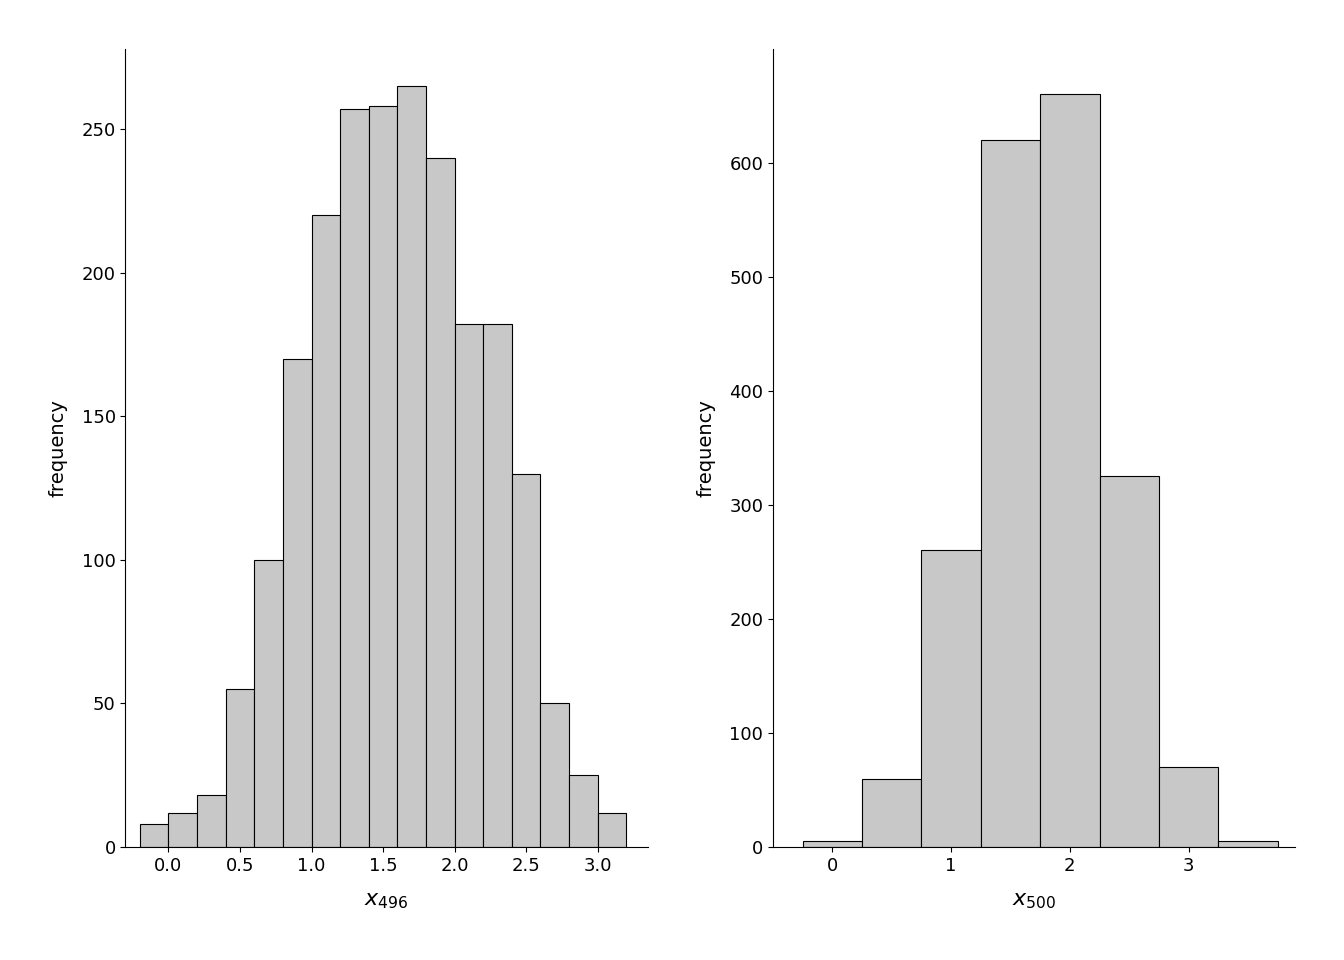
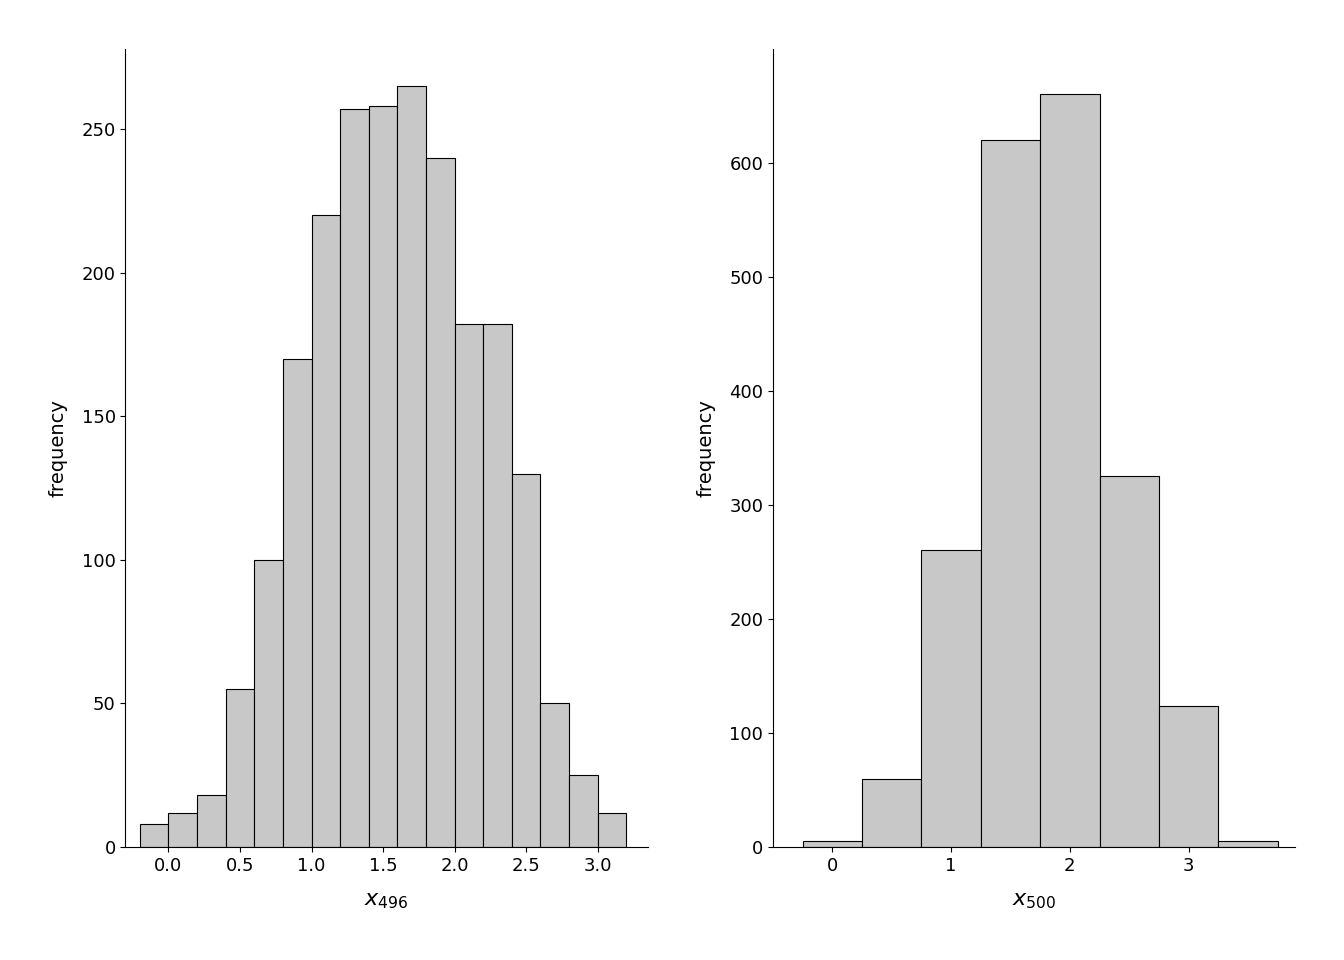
3: 70 -> 124
